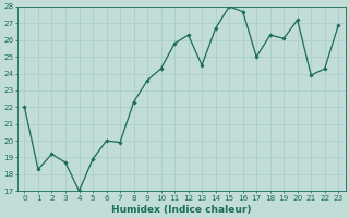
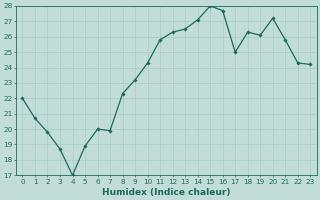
1: 18.3 -> 20.7
2: 19.2 -> 19.8
9: 23.6 -> 23.2
13: 24.5 -> 26.5
14: 26.7 -> 27.1
21: 23.9 -> 25.8
23: 26.9 -> 24.2
